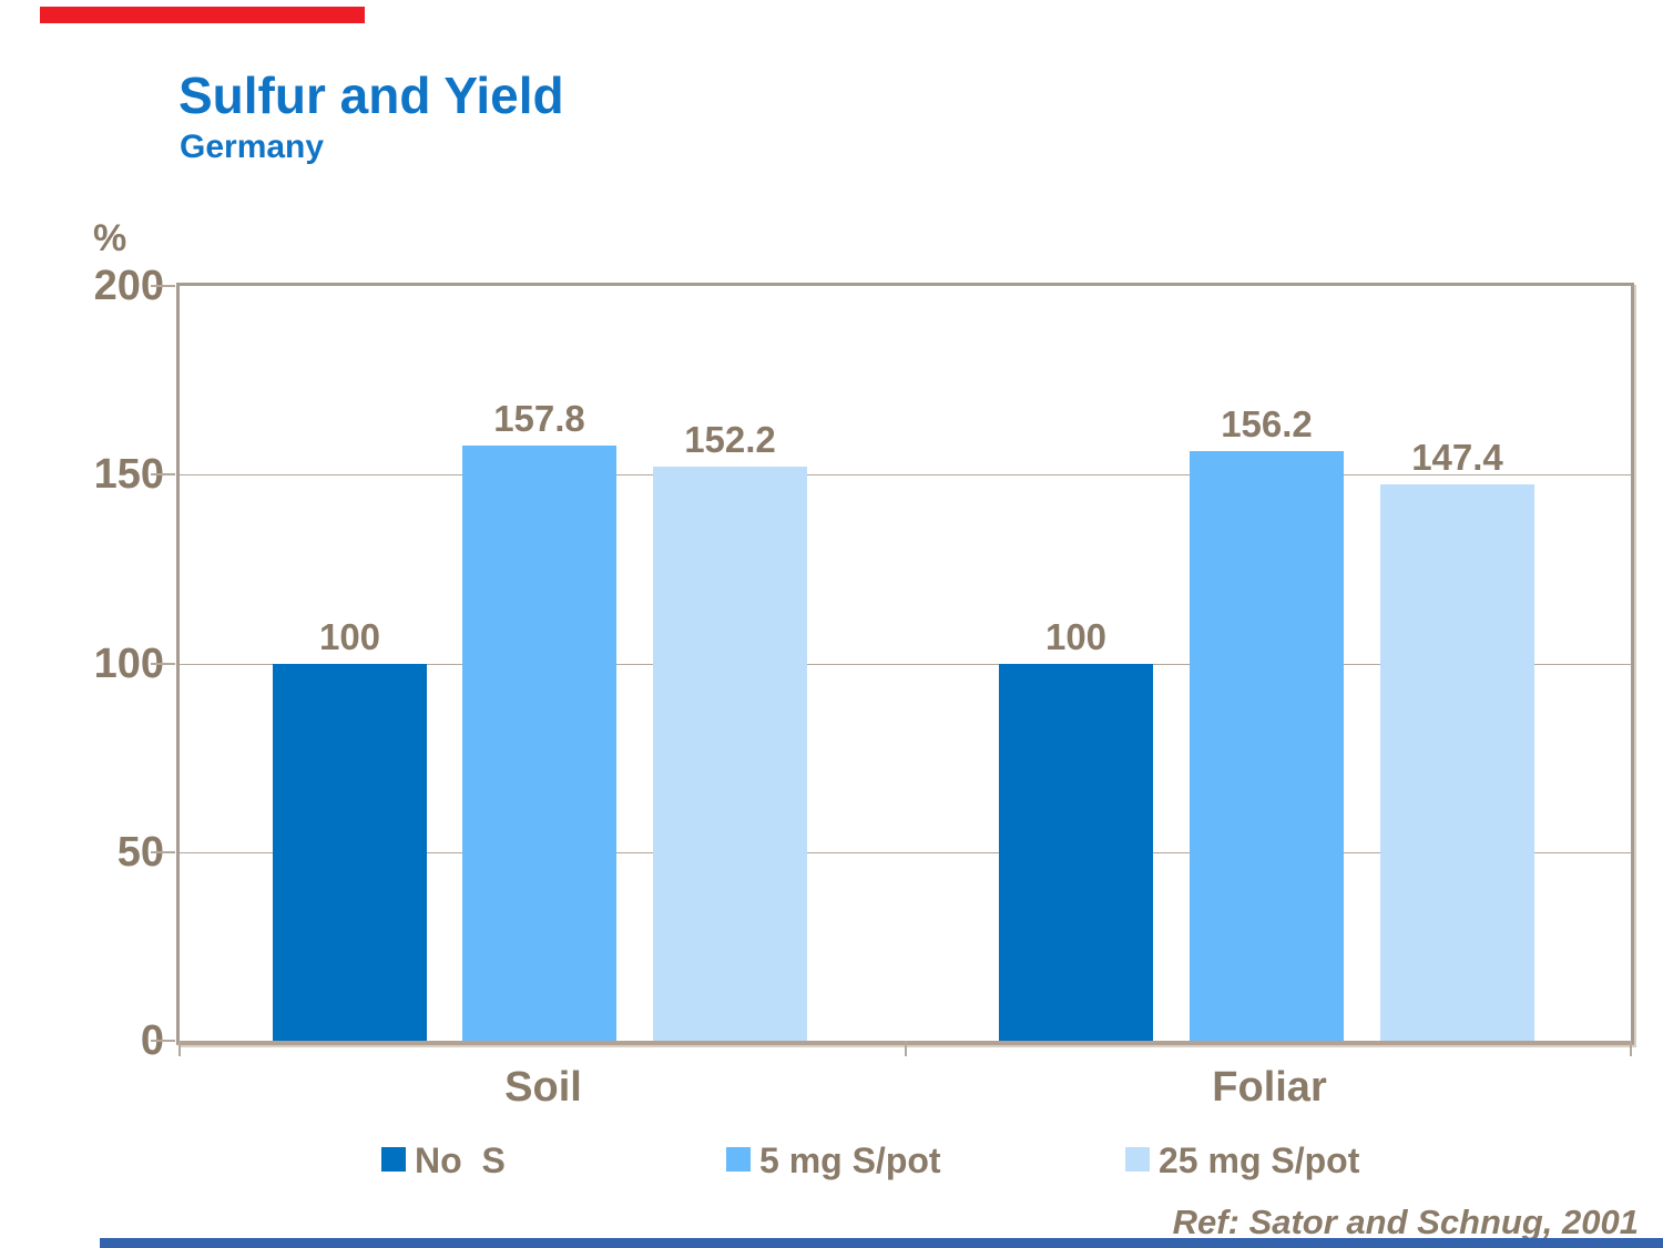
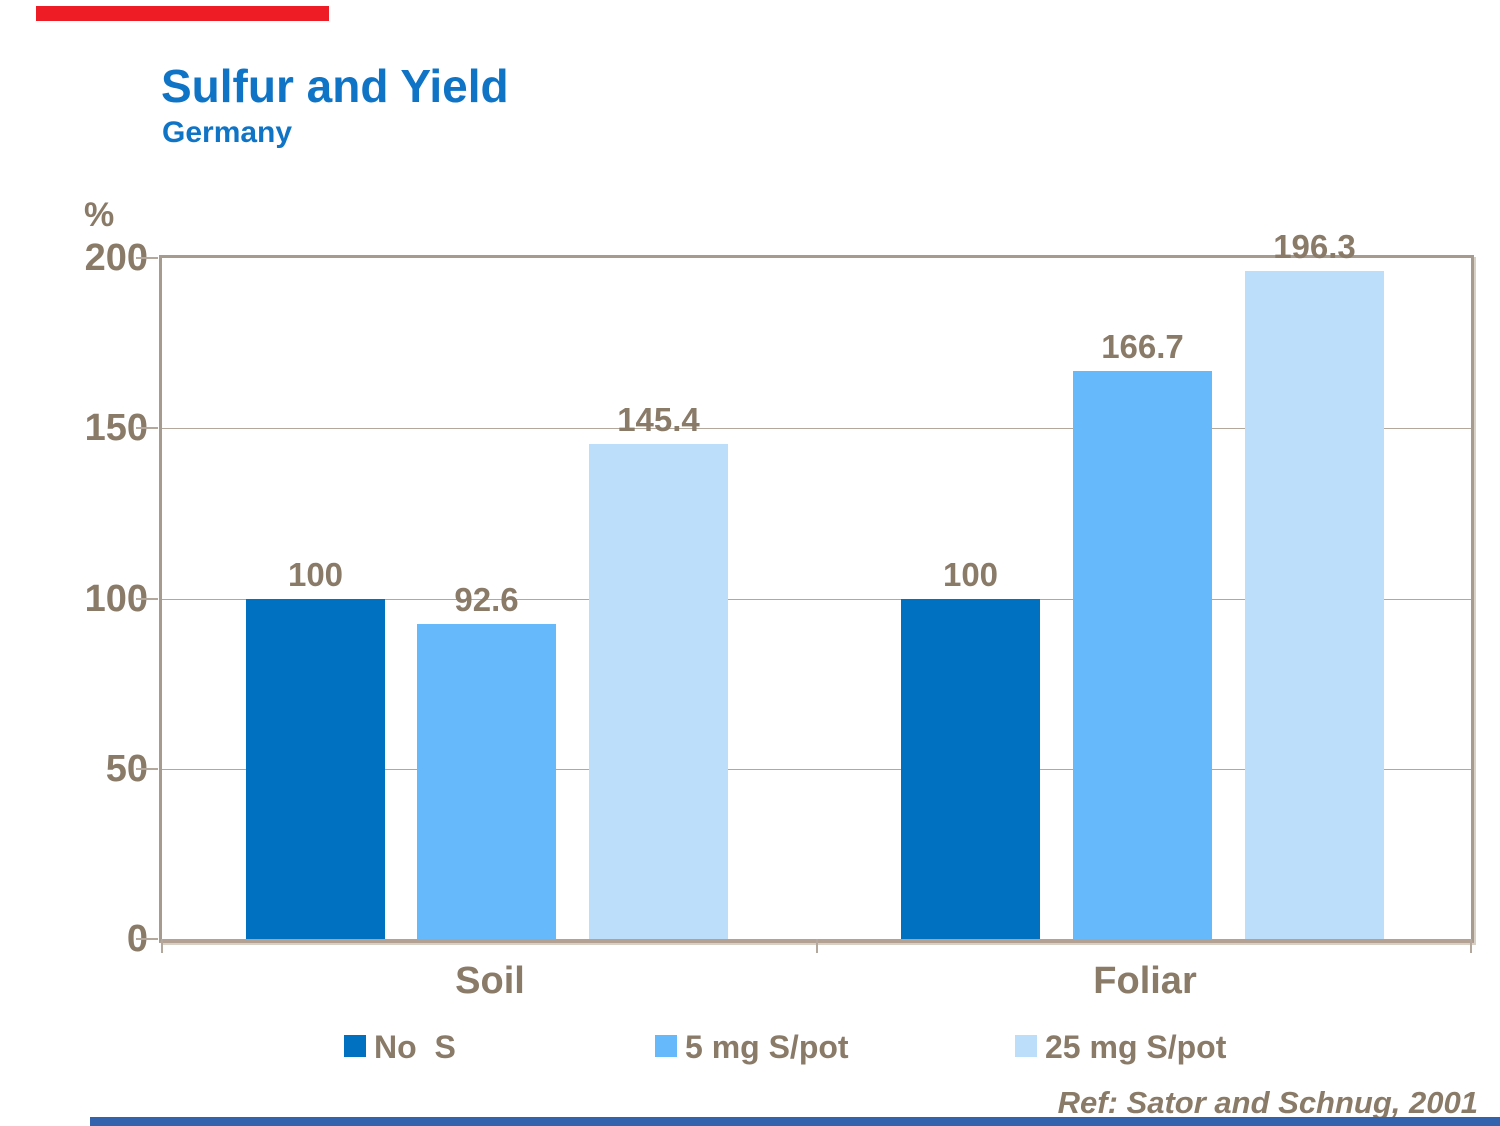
5 mg S/pot/Soil: 157.8 -> 92.6
25 mg S/pot/Soil: 152.2 -> 145.4
5 mg S/pot/Foliar: 156.2 -> 166.7
25 mg S/pot/Foliar: 147.4 -> 196.3
